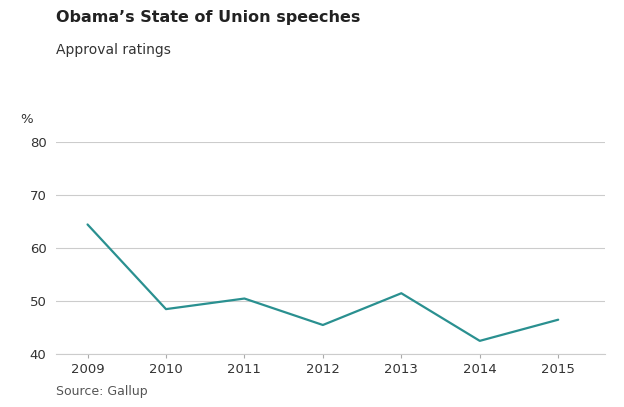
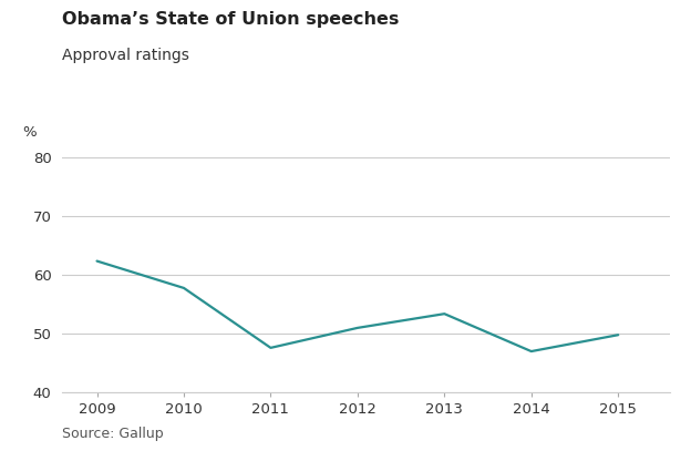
2009: 64.5 -> 62.4
2010: 48.5 -> 57.8
2011: 50.5 -> 47.6
2012: 45.5 -> 51.0
2013: 51.5 -> 53.4
2014: 42.5 -> 47.0
2015: 46.5 -> 49.8
